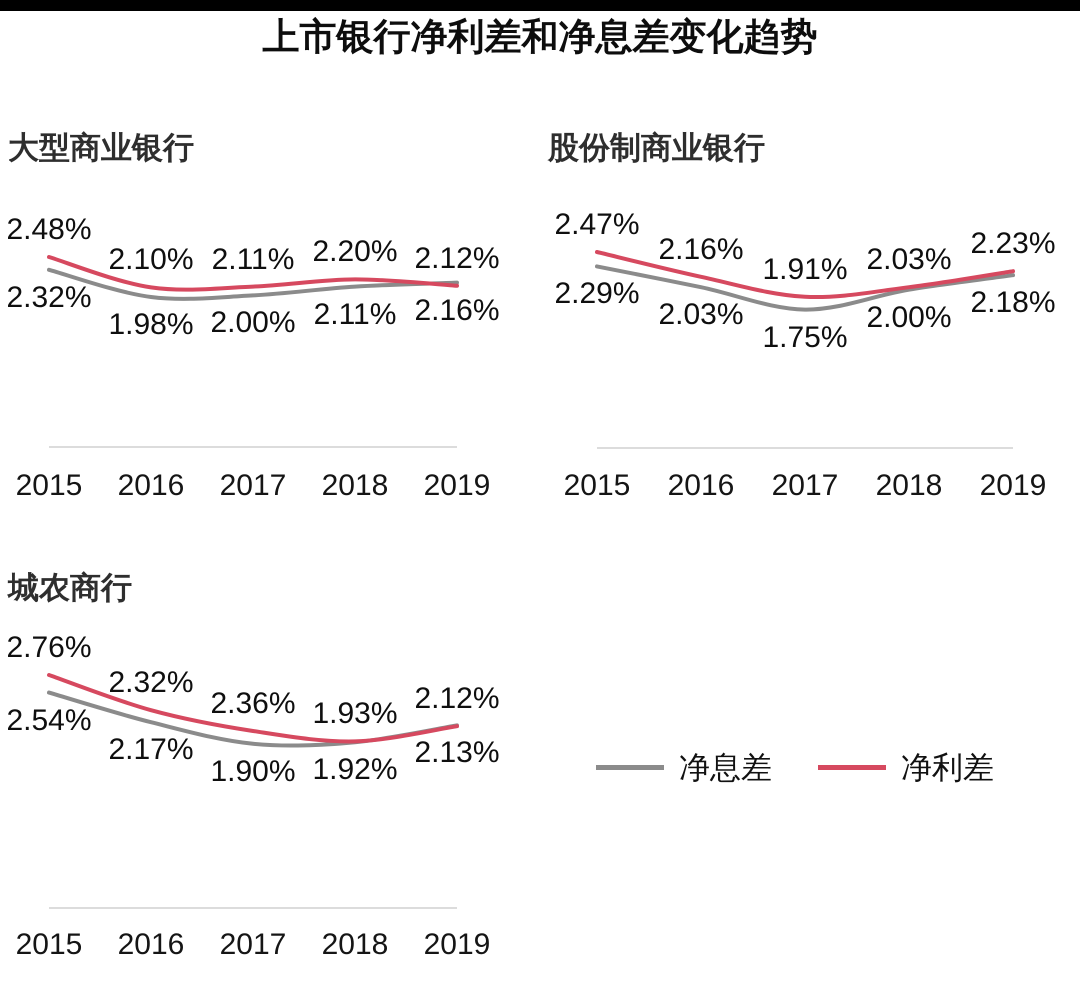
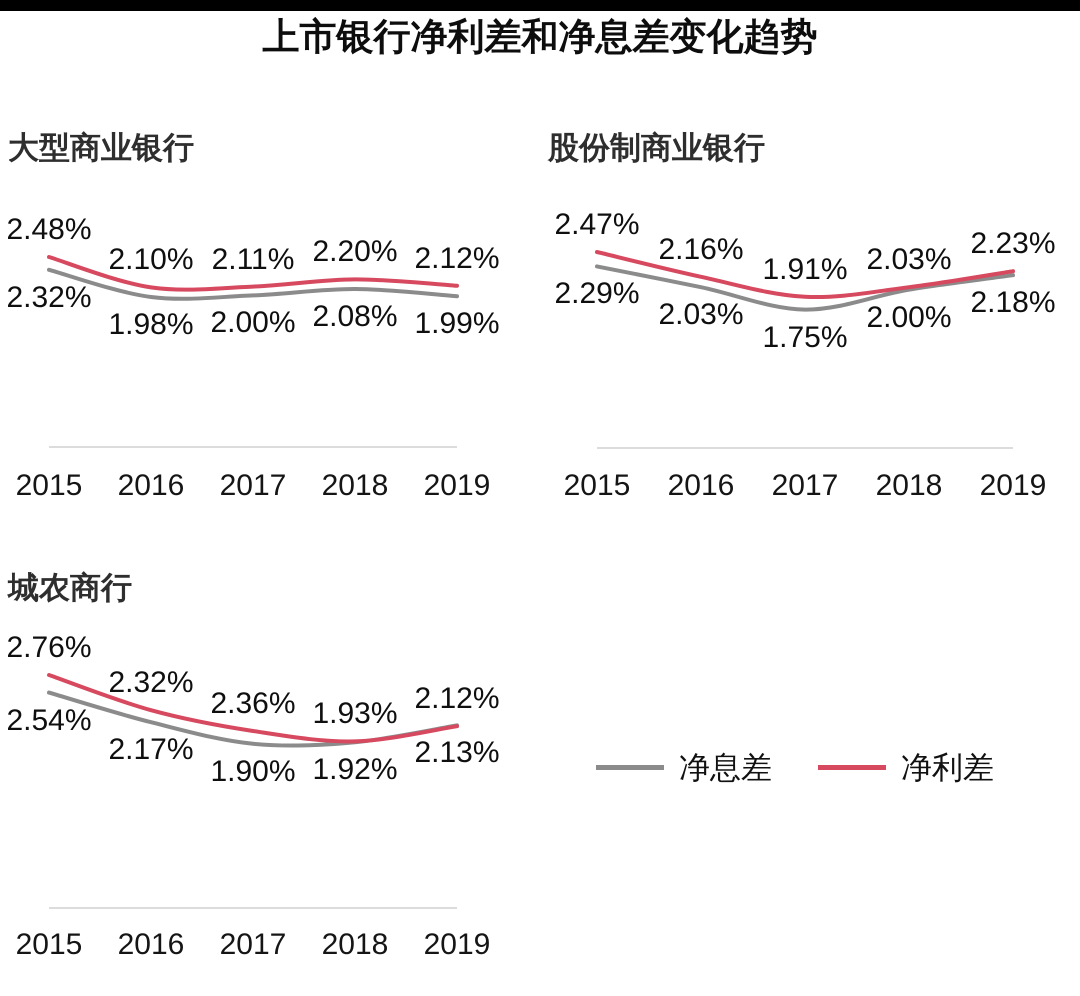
大型商业银行/净息差/2018: 2.11% -> 2.08%
大型商业银行/净息差/2019: 2.16% -> 1.99%
